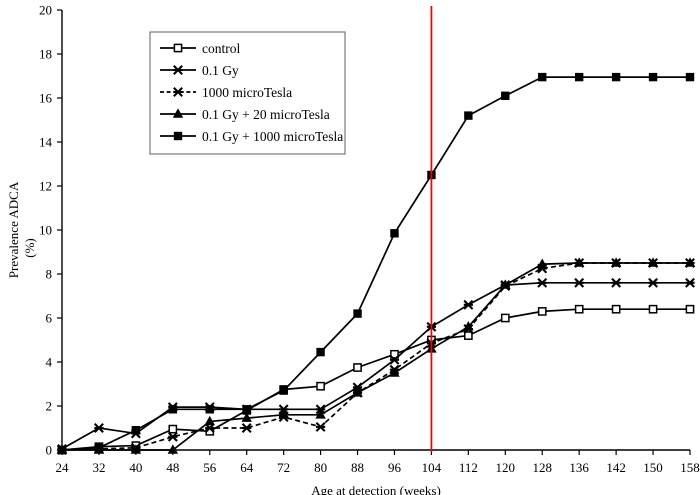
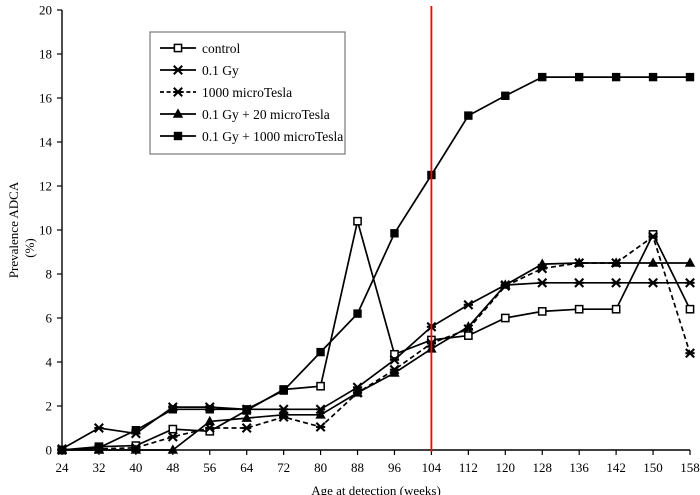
control/88: 3.8 -> 10.4
control/150: 6.4 -> 9.8
1000 microTesla/150: 8.5 -> 9.7
1000 microTesla/158: 8.5 -> 4.4
